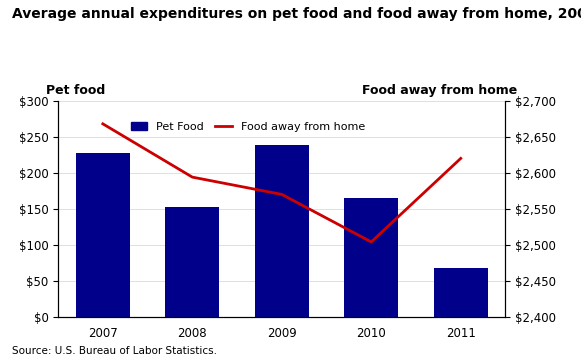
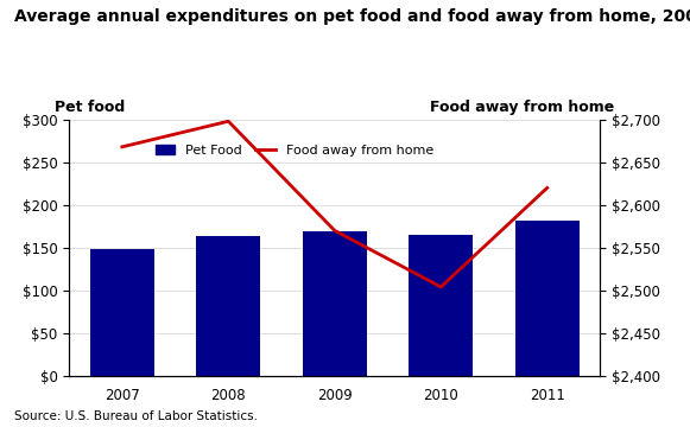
Pet Food/2007: $228 -> $149
Pet Food/2008: $152 -> $163
Food away from home/2008: $2,594 -> $2,698
Pet Food/2009: $238 -> $169
Pet Food/2011: $68 -> $182
